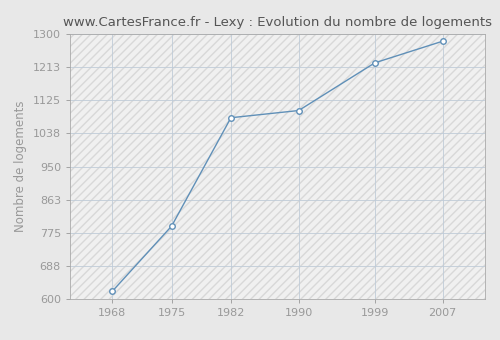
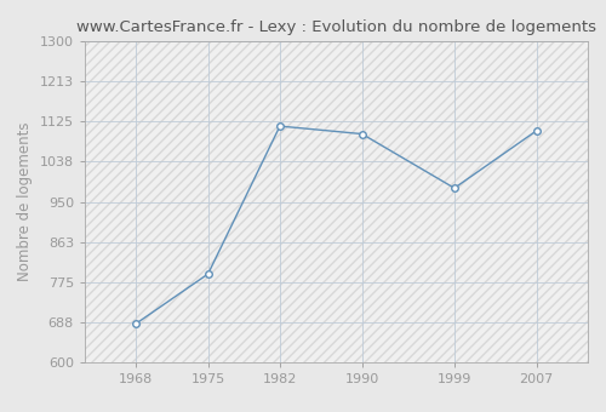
1968: 621 -> 685
1982: 1079 -> 1115
1999: 1224 -> 980
2007: 1281 -> 1105
